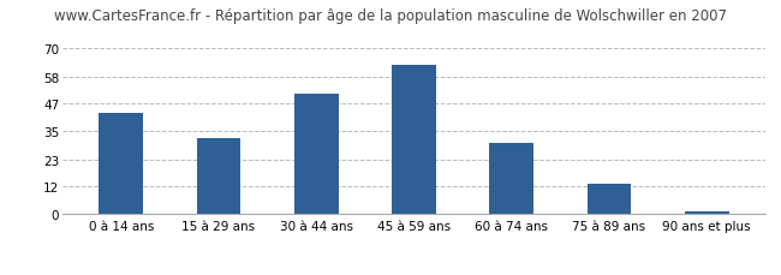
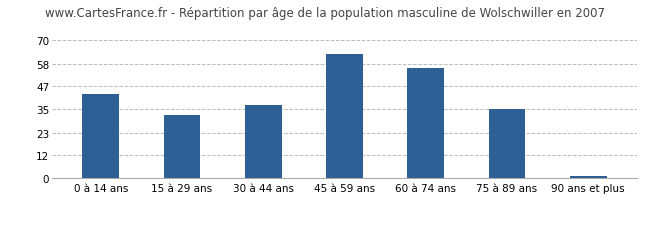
30 à 44 ans: 51 -> 37
60 à 74 ans: 30 -> 56
75 à 89 ans: 13 -> 35
